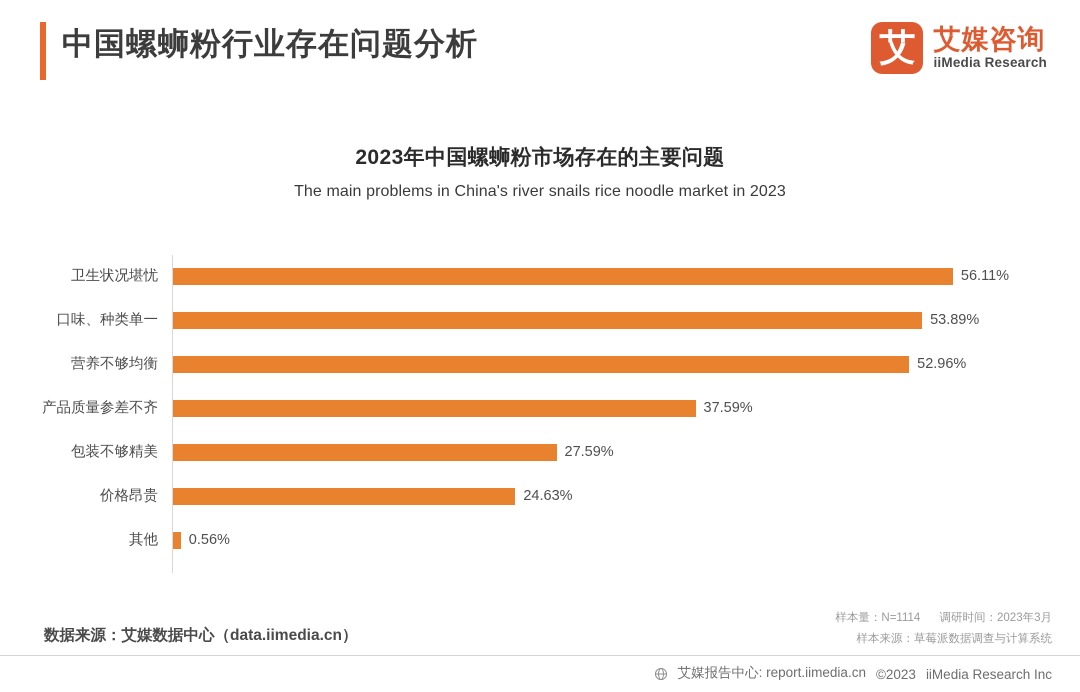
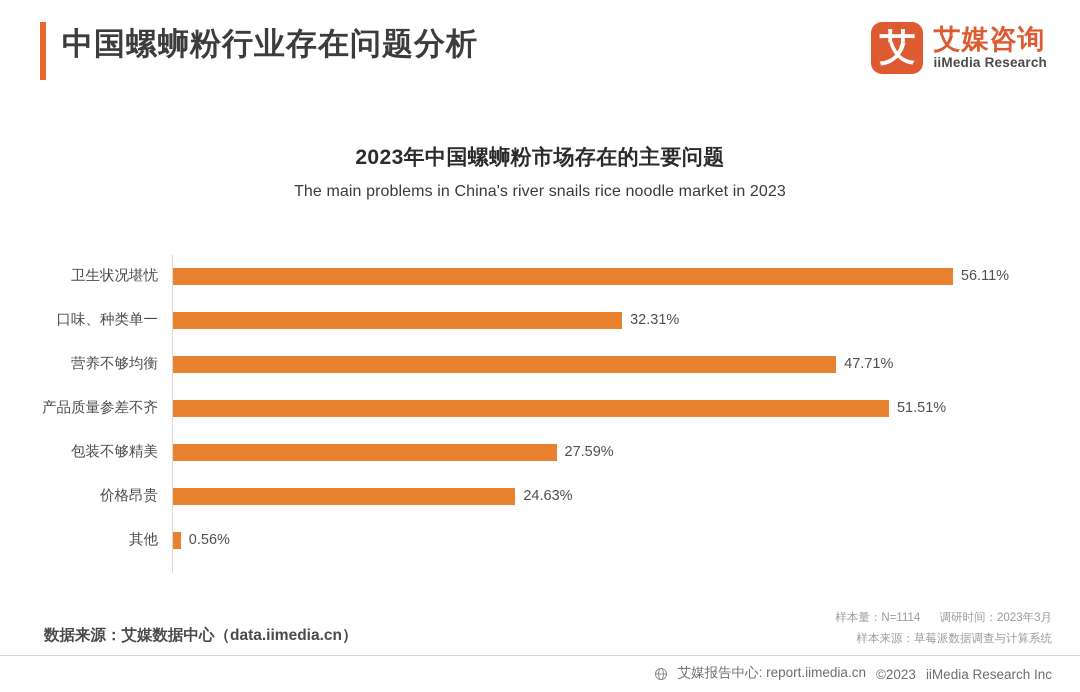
口味、种类单一: 53.89% -> 32.31%
营养不够均衡: 52.96% -> 47.71%
产品质量参差不齐: 37.59% -> 51.51%
